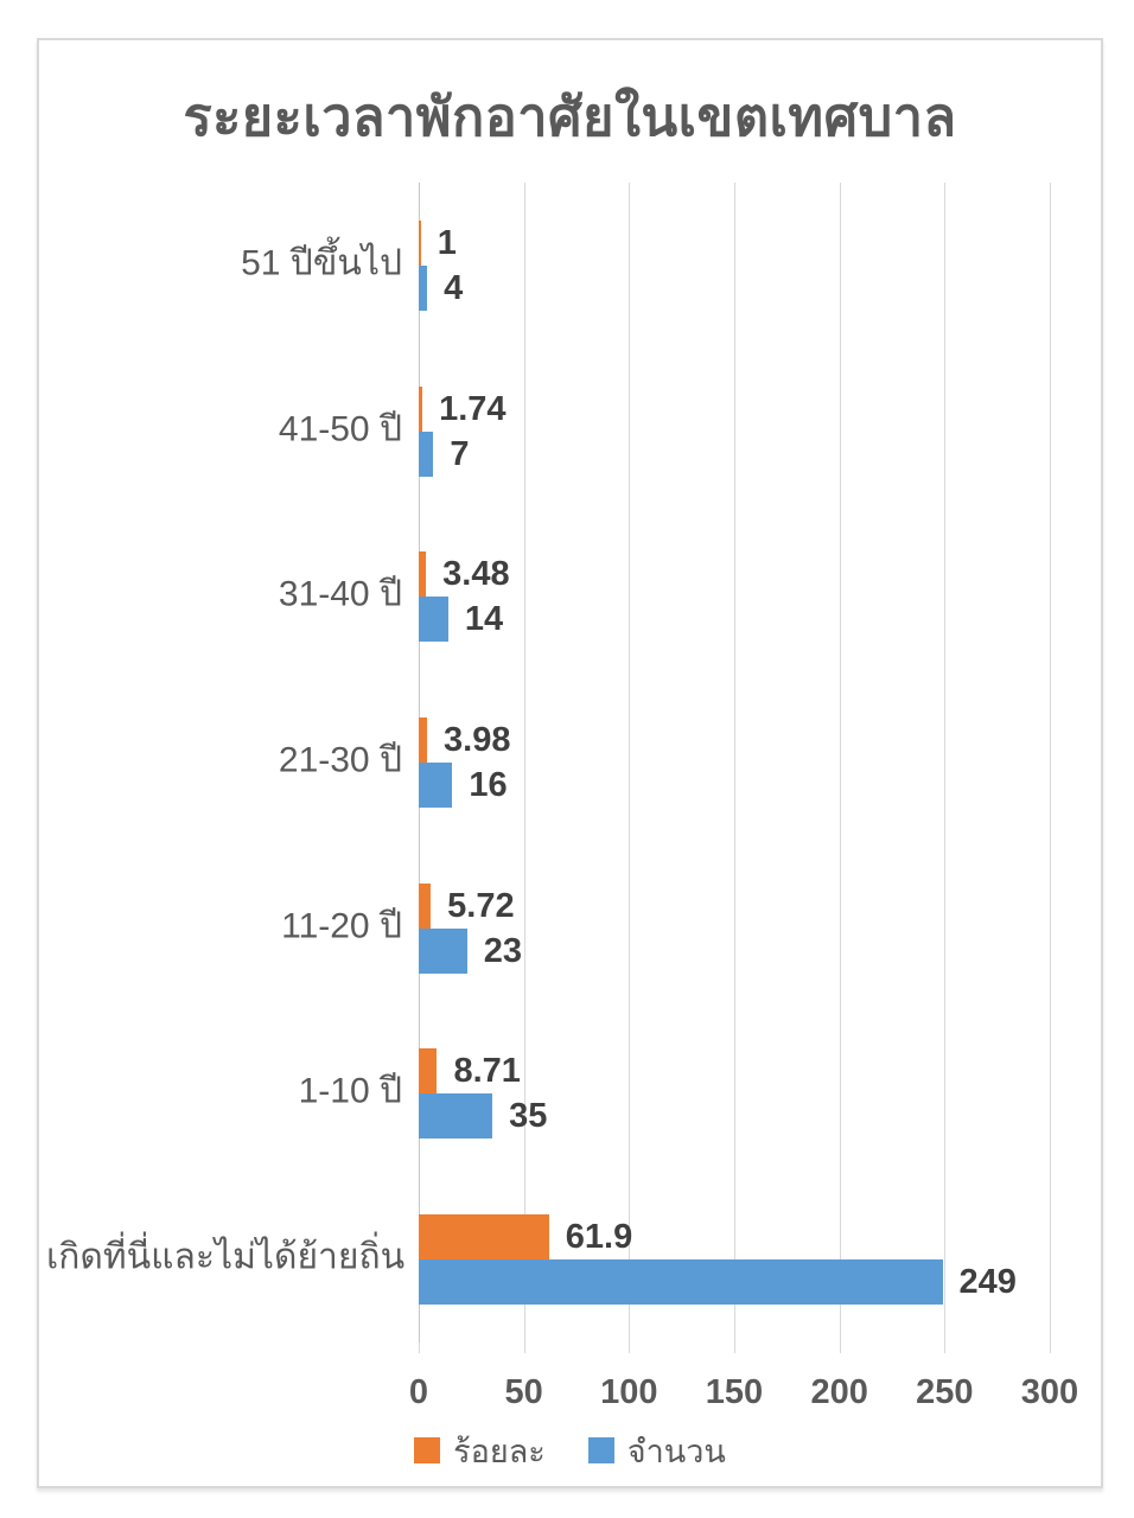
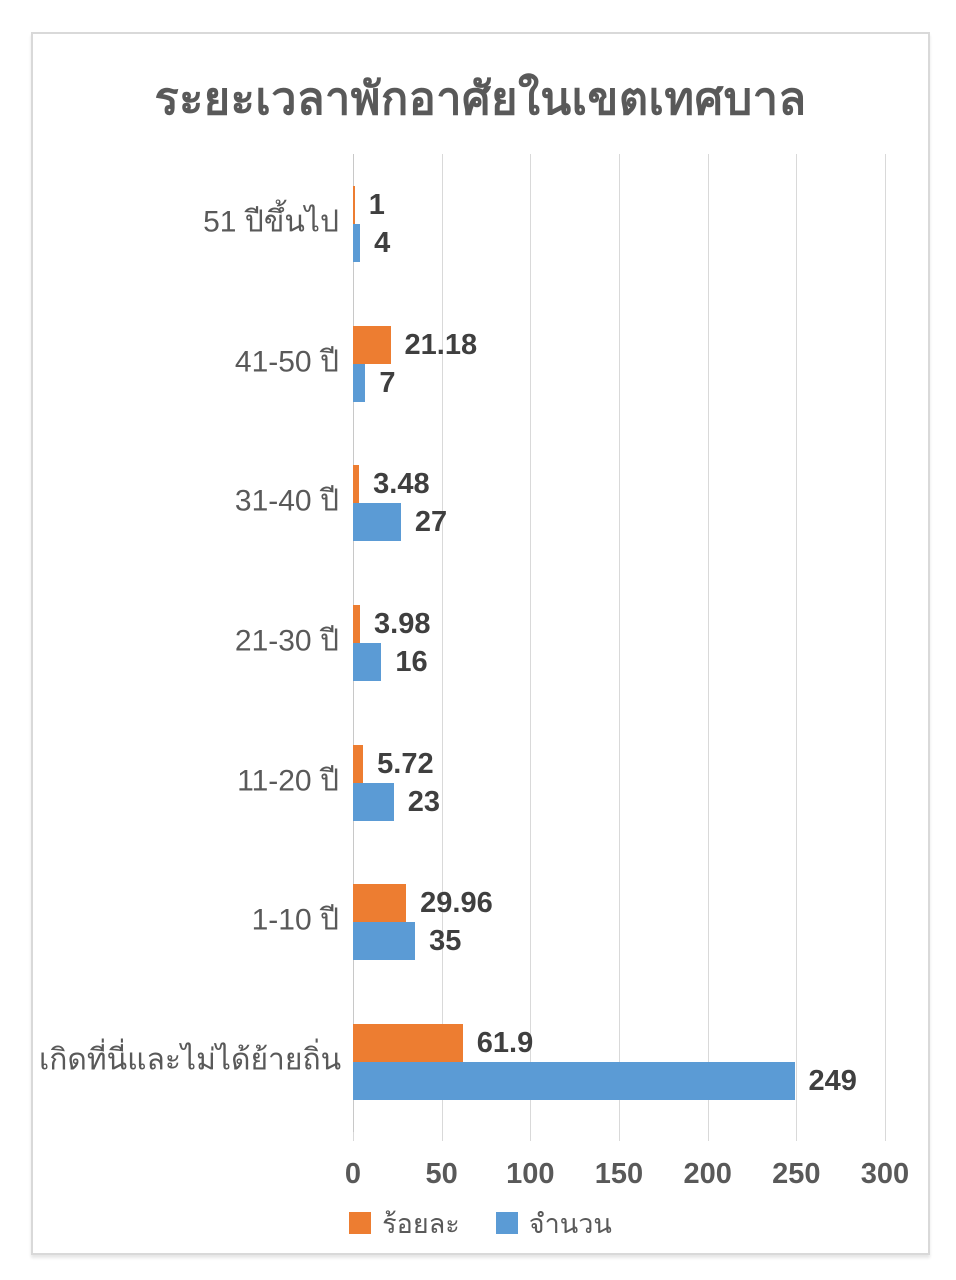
ร้อยละ/41-50 ปี: 1.74 -> 21.18
จำนวน/31-40 ปี: 14 -> 27
ร้อยละ/1-10 ปี: 8.71 -> 29.96
